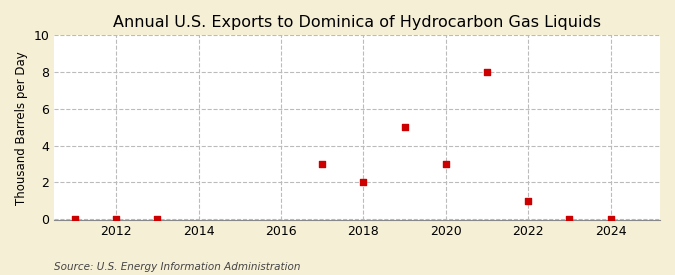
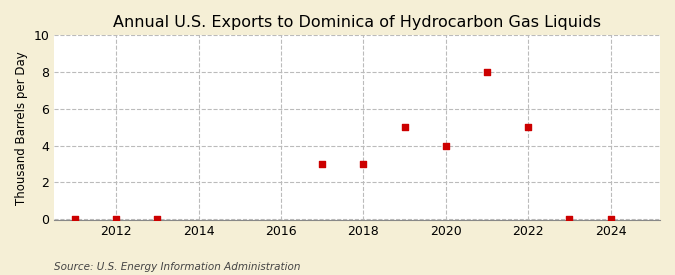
2018: 2 -> 3
2020: 3 -> 4
2022: 1 -> 5
